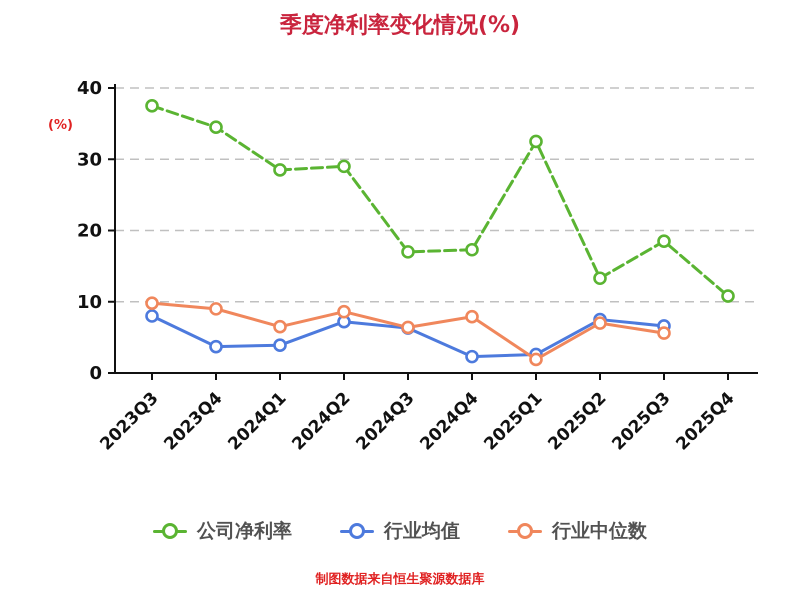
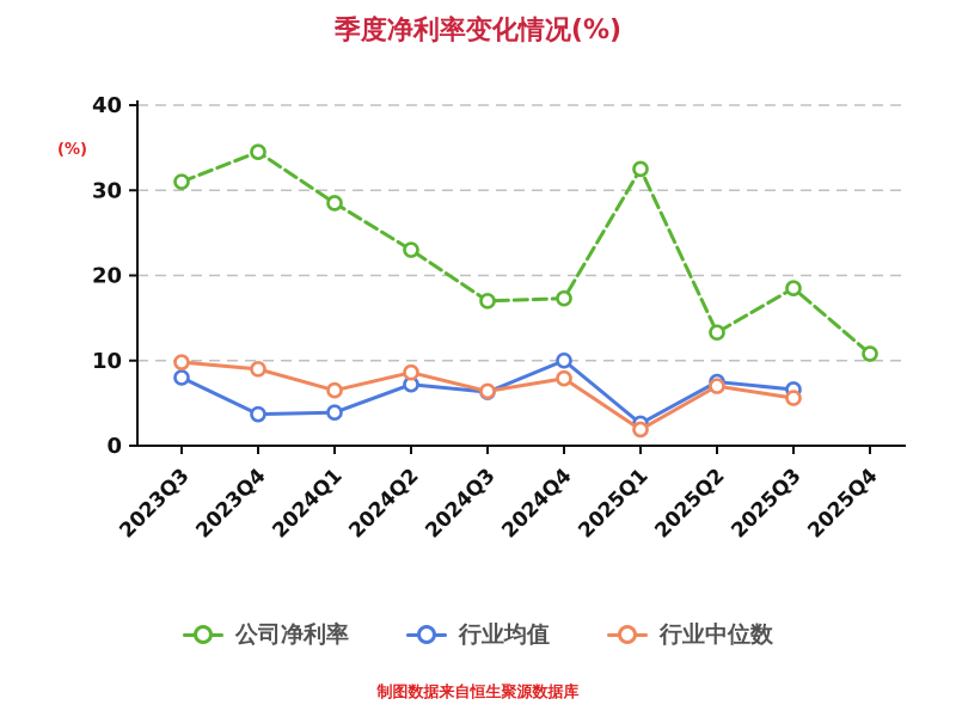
公司净利率/2023Q3: 38 -> 31
公司净利率/2024Q2: 29 -> 23
行业均值/2024Q4: 2 -> 10
